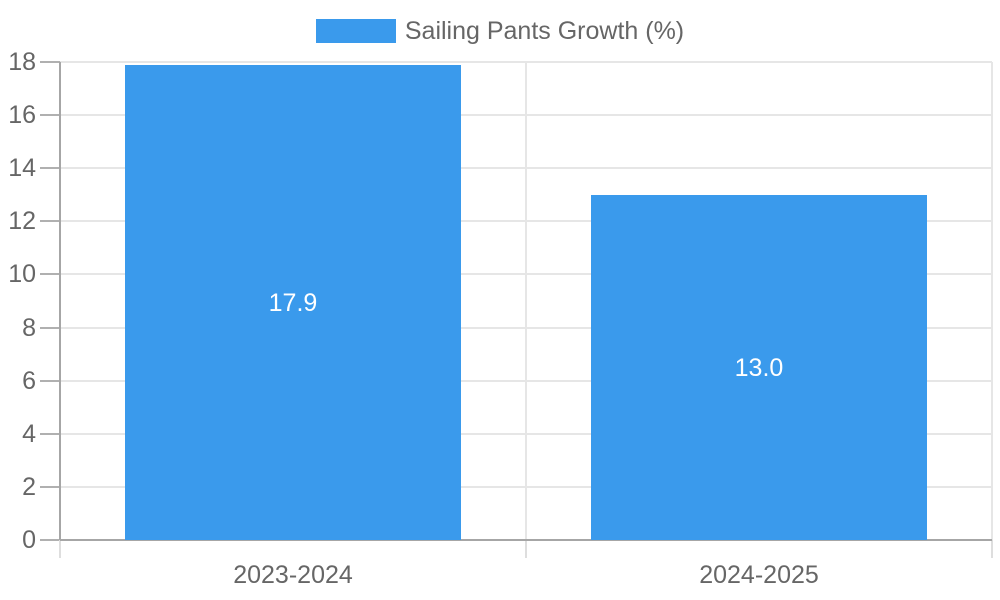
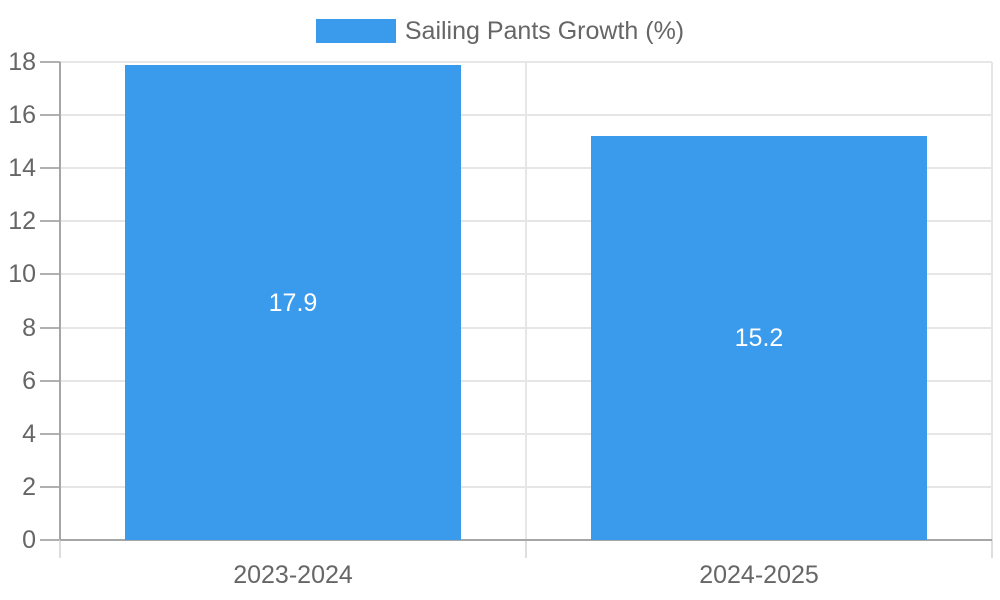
2024-2025: 13.0 -> 15.2
